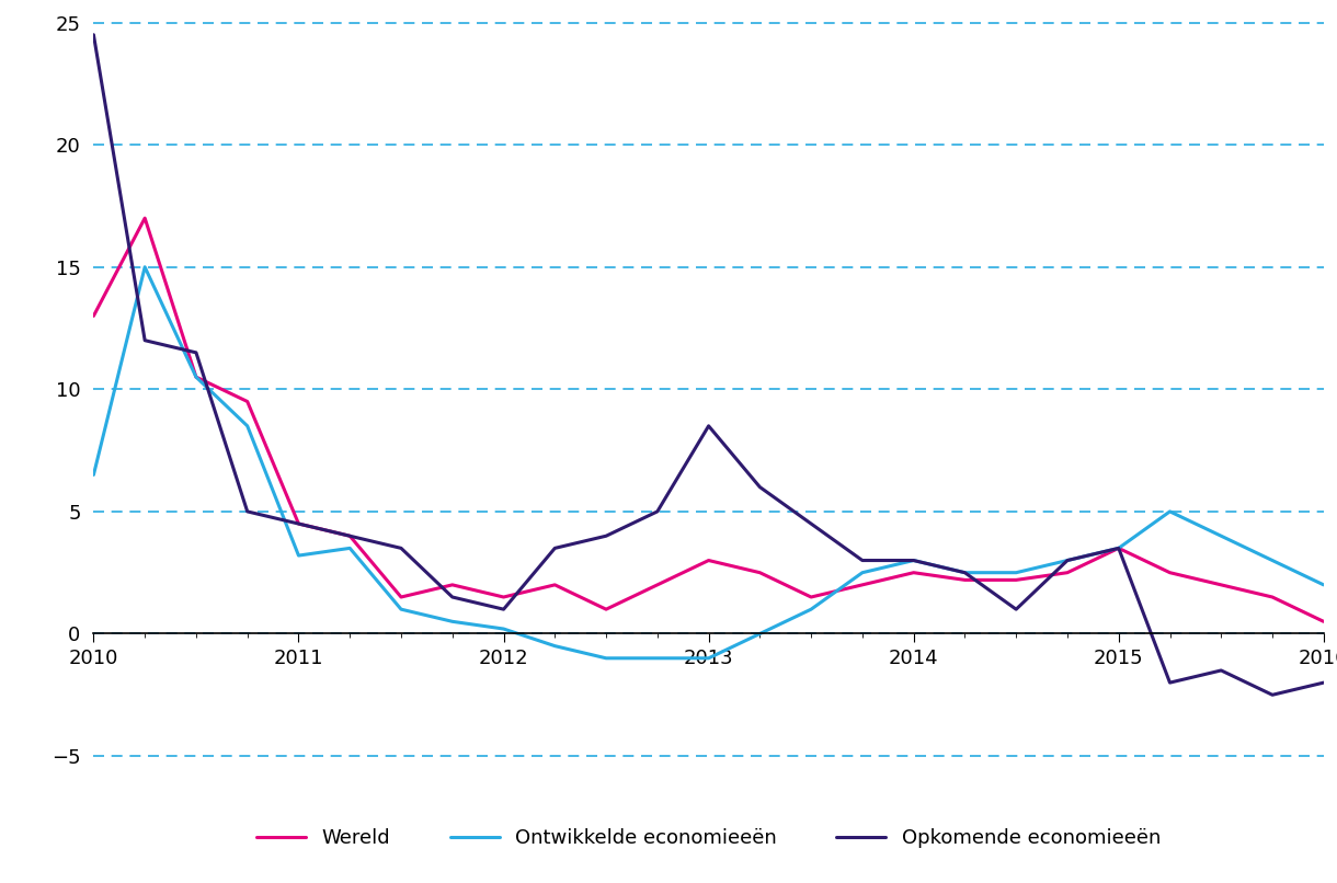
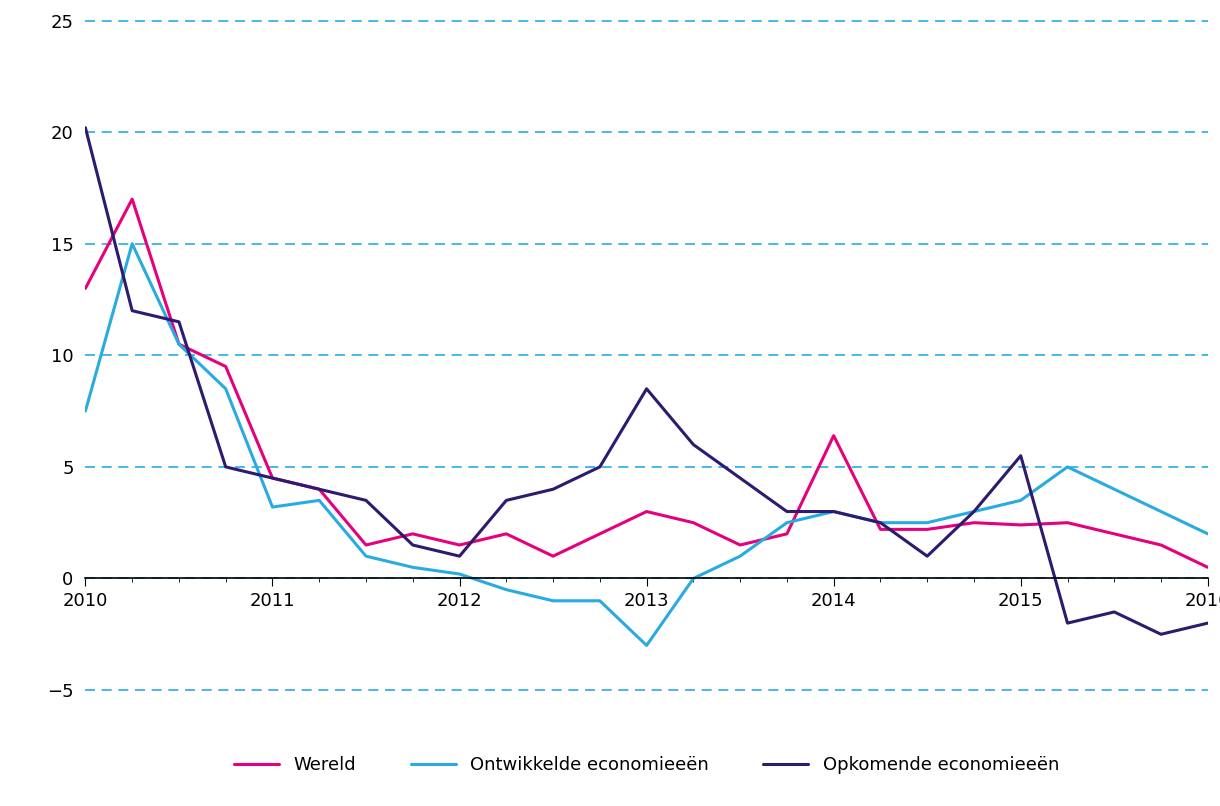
Ontwikkelde economieeën/2010: 6.5 -> 7.5
Opkomende economieeën/2010: 24.5 -> 20.2
Ontwikkelde economieeën/2013: -1.0 -> -3.0
Wereld/2014: 2.5 -> 6.4
Wereld/2015: 3.5 -> 2.4
Opkomende economieeën/2015: 3.5 -> 5.5
